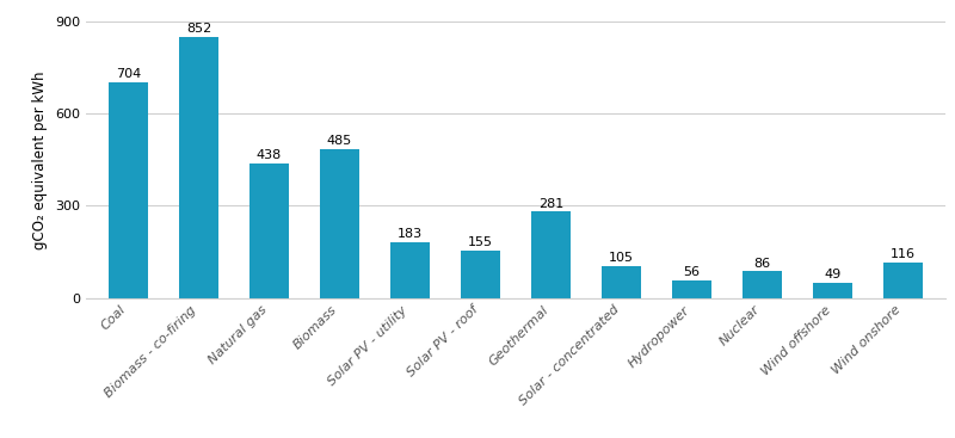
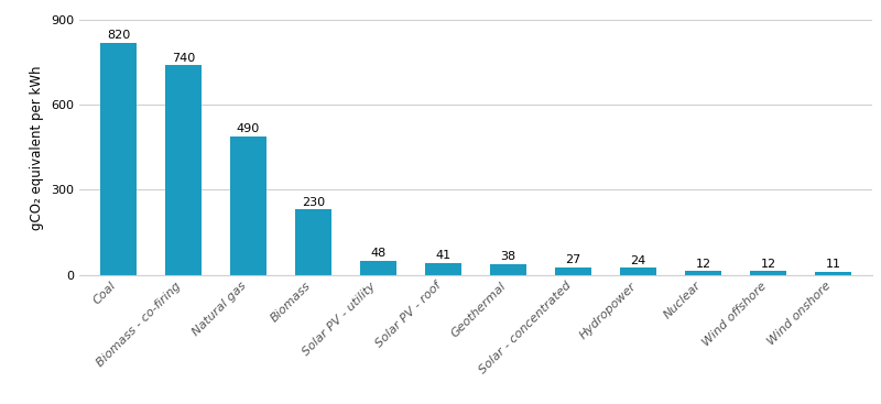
Coal: 704 -> 820
Biomass - co-firing: 852 -> 740
Natural gas: 438 -> 490
Biomass: 485 -> 230
Solar PV - utility: 183 -> 48
Solar PV - roof: 155 -> 41
Geothermal: 281 -> 38
Solar - concentrated: 105 -> 27
Hydropower: 56 -> 24
Nuclear: 86 -> 12
Wind offshore: 49 -> 12
Wind onshore: 116 -> 11
